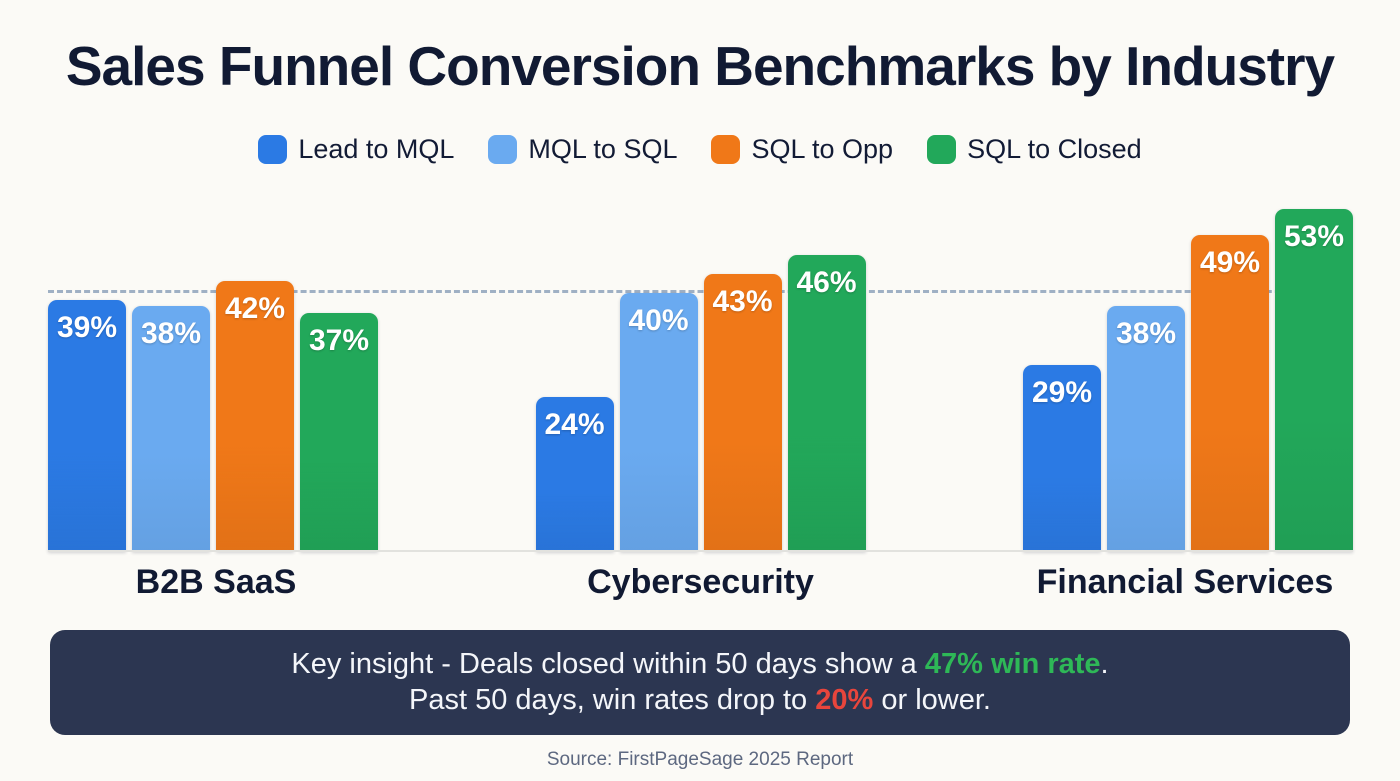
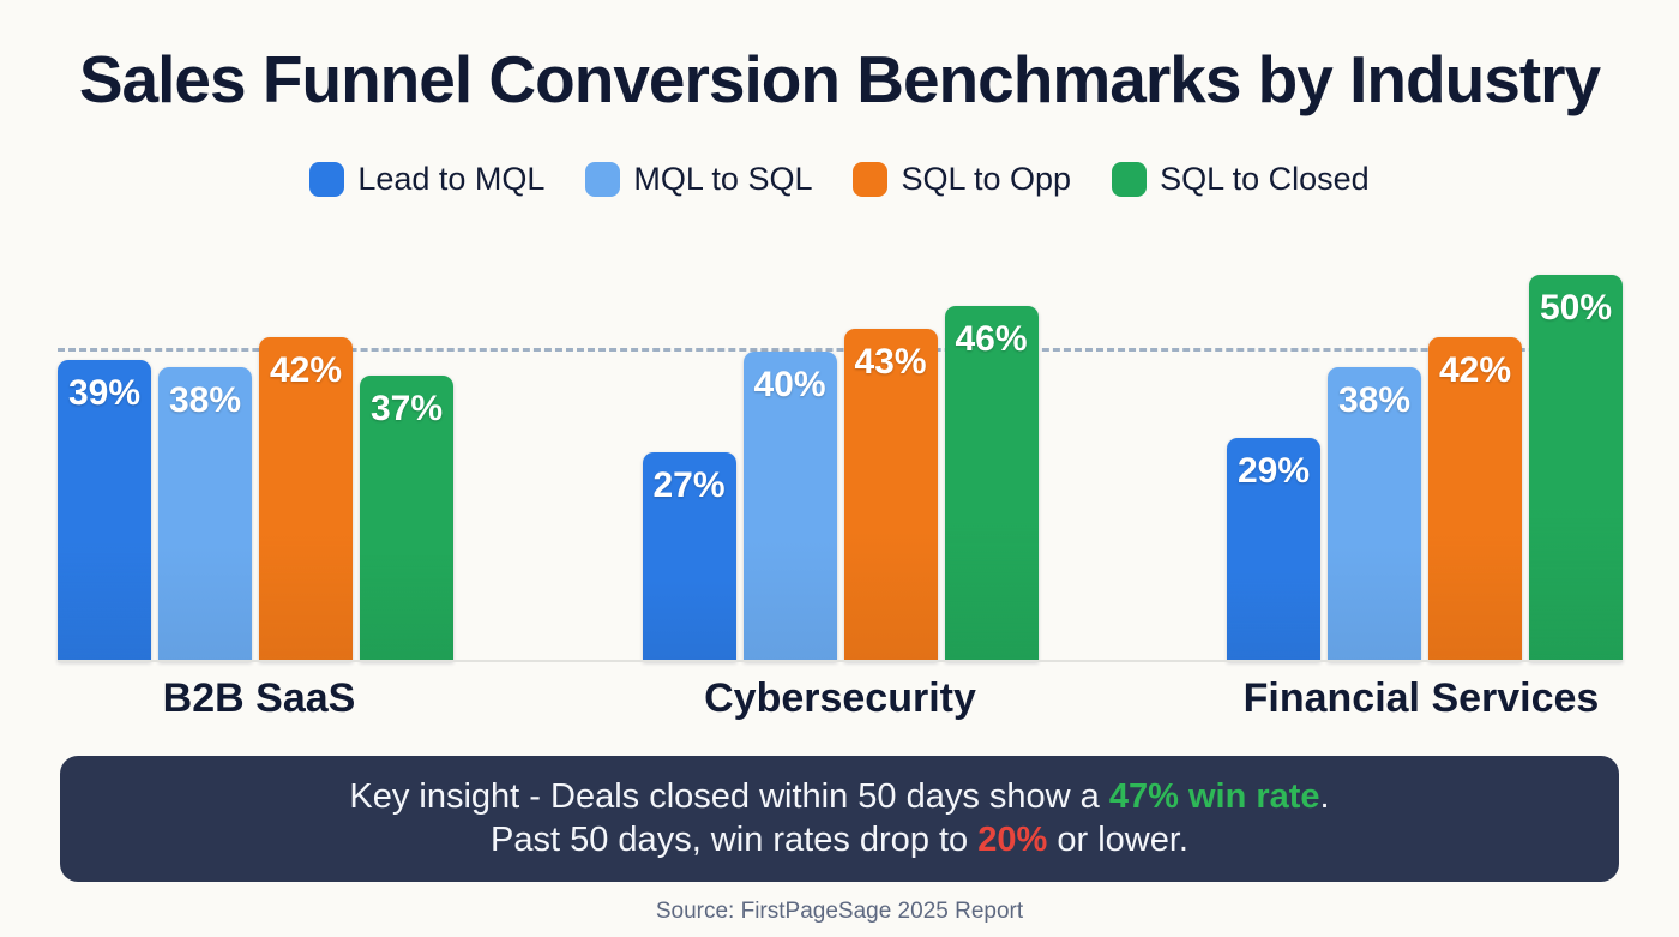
Lead to MQL/Cybersecurity: 24% -> 27%
SQL to Opp/Financial Services: 49% -> 42%
SQL to Closed/Financial Services: 53% -> 50%
